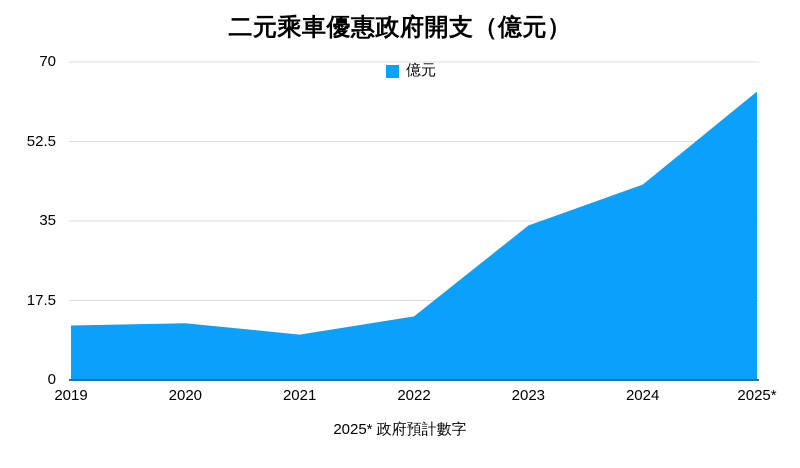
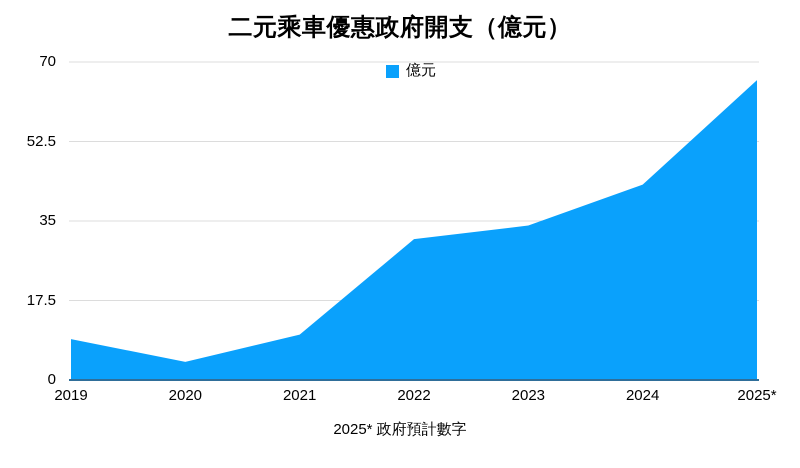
2019: 12 -> 9
2020: 12 -> 4
2022: 14 -> 31
2025*: 64 -> 66
